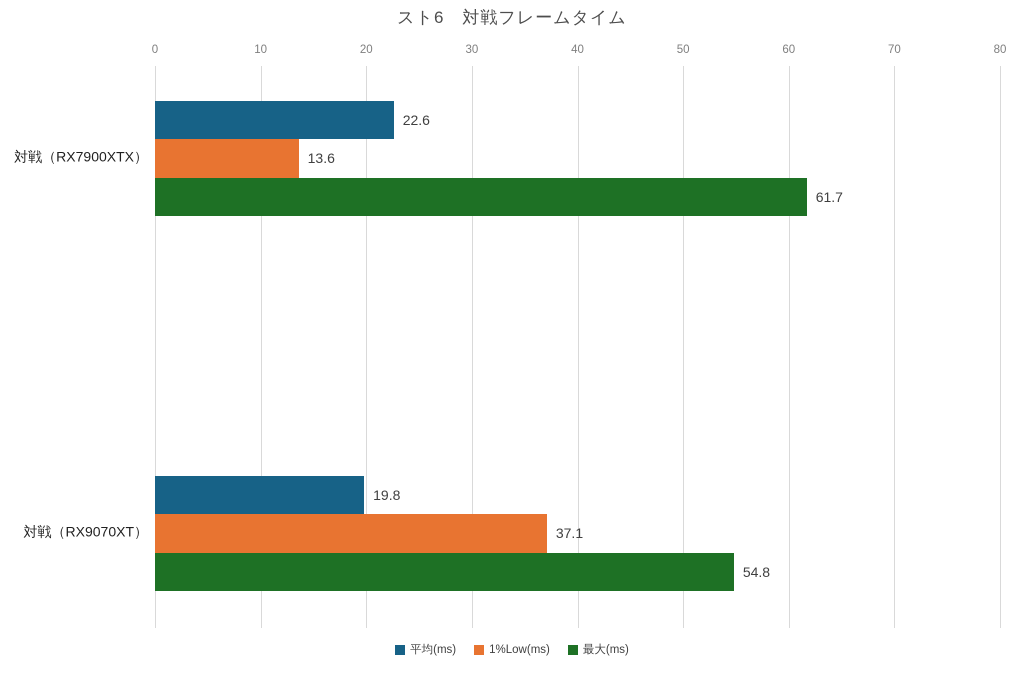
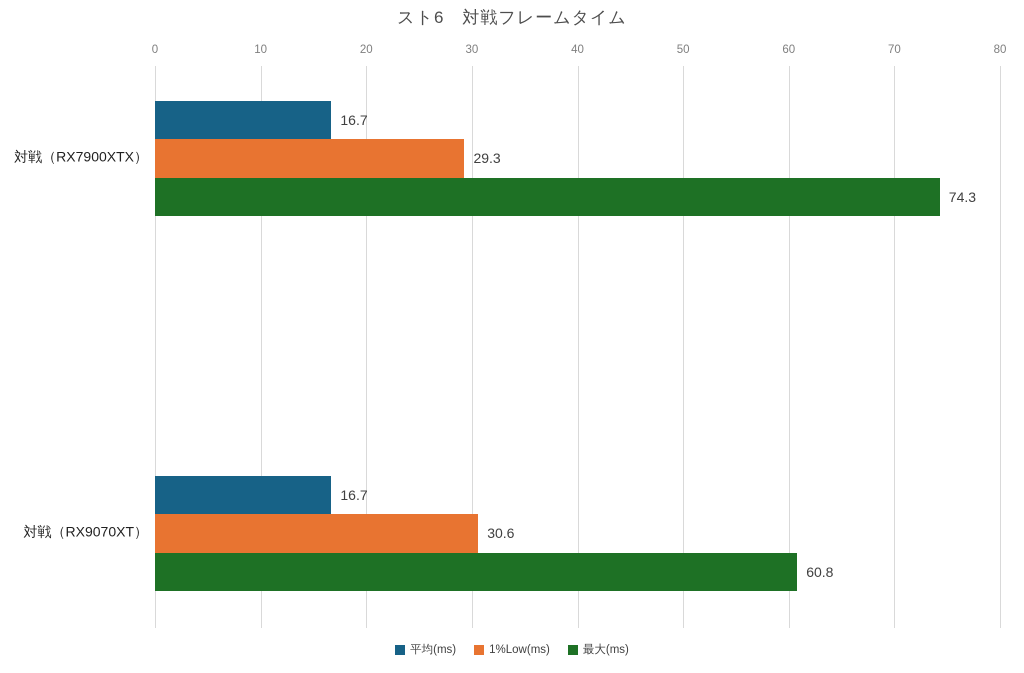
平均(ms)/対戦（RX7900XTX）: 22.6 -> 16.7
1%Low(ms)/対戦（RX7900XTX）: 13.6 -> 29.3
最大(ms)/対戦（RX7900XTX）: 61.7 -> 74.3
平均(ms)/対戦（RX9070XT）: 19.8 -> 16.7
1%Low(ms)/対戦（RX9070XT）: 37.1 -> 30.6
最大(ms)/対戦（RX9070XT）: 54.8 -> 60.8
